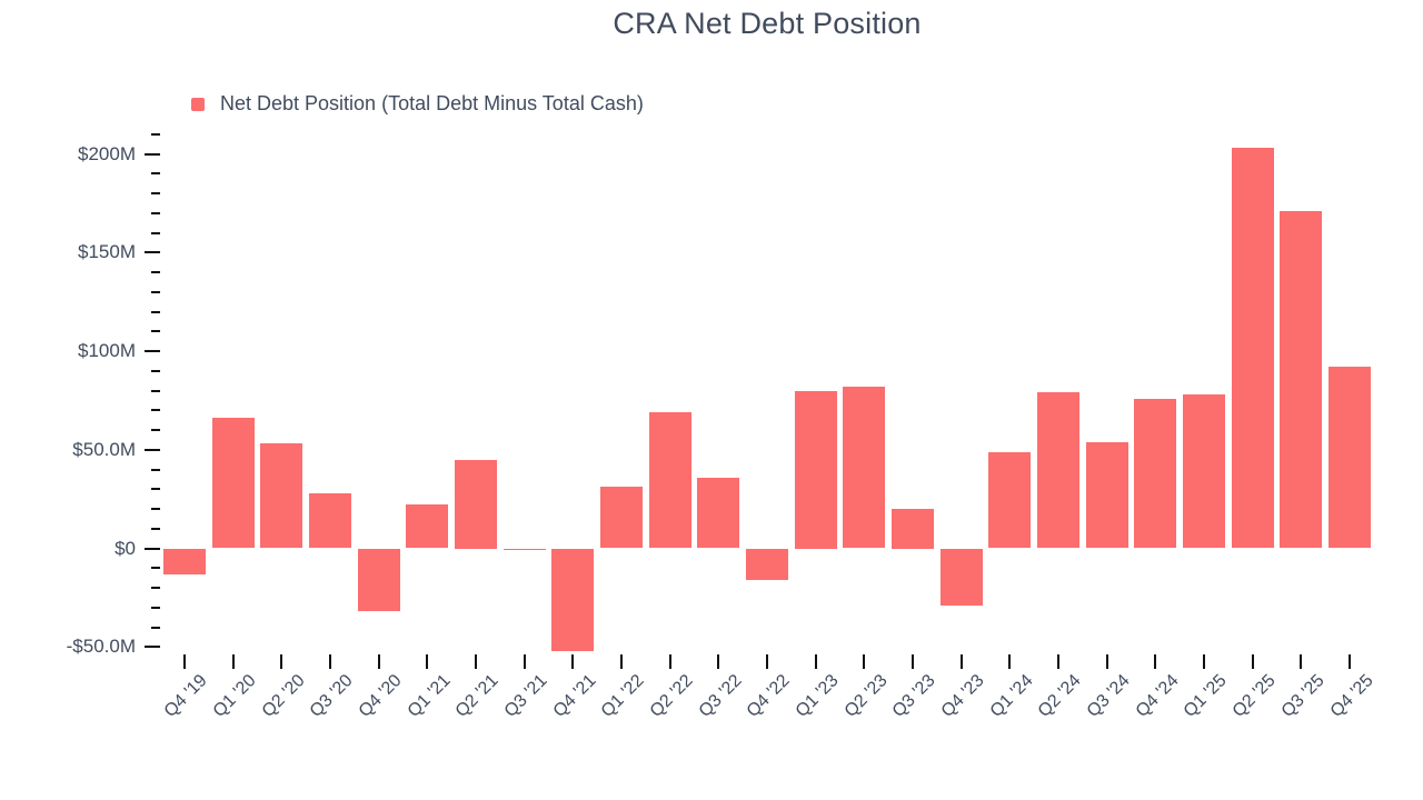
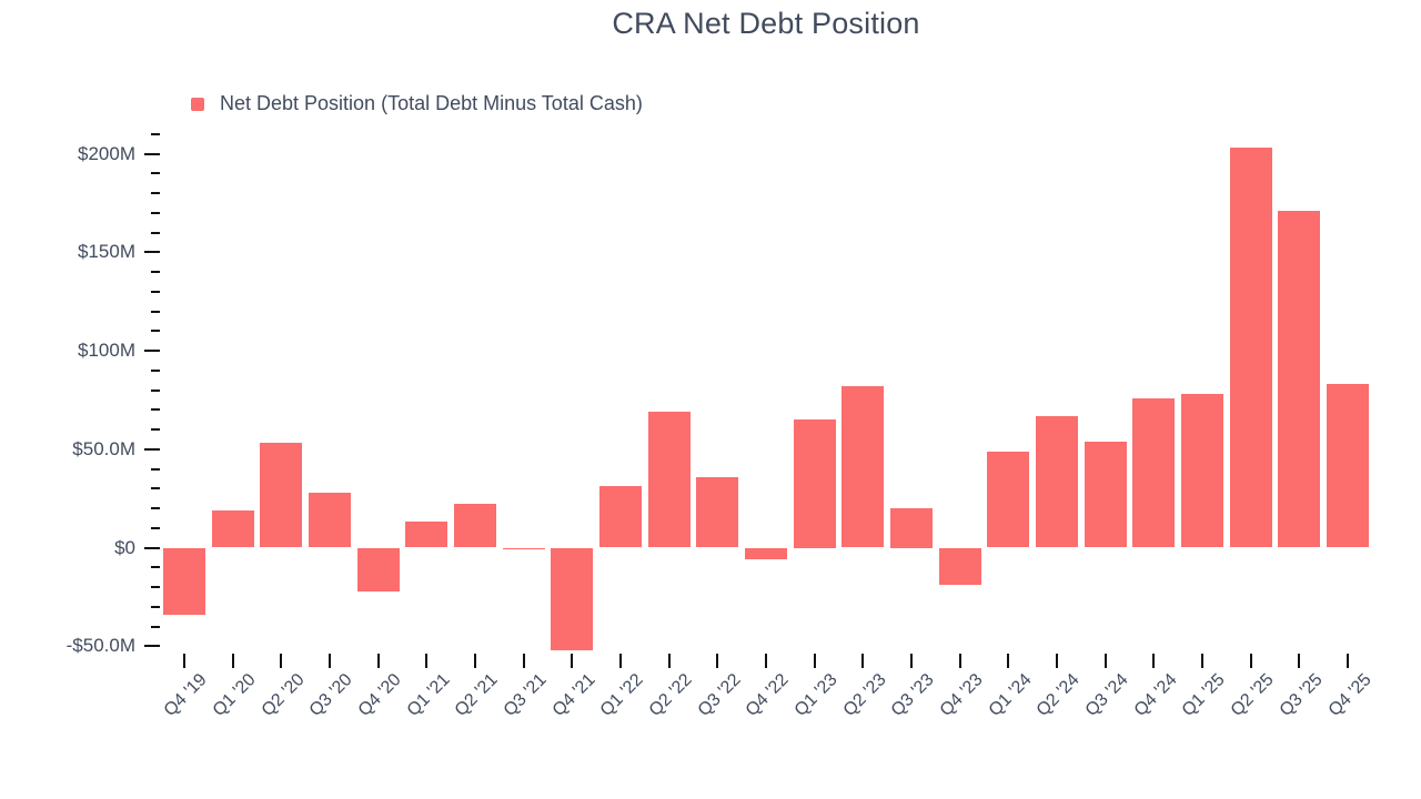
Q4 '19: -$13M -> -$34M
Q1 '20: $66M -> $19M
Q4 '20: -$32M -> -$22M
Q1 '21: $22M -> $13M
Q2 '21: $45M -> $22M
Q4 '22: -$16M -> -$6M
Q1 '23: $80M -> $65M
Q4 '23: -$29M -> -$19M
Q2 '24: $79M -> $67M
Q4 '25: $92M -> $83M
